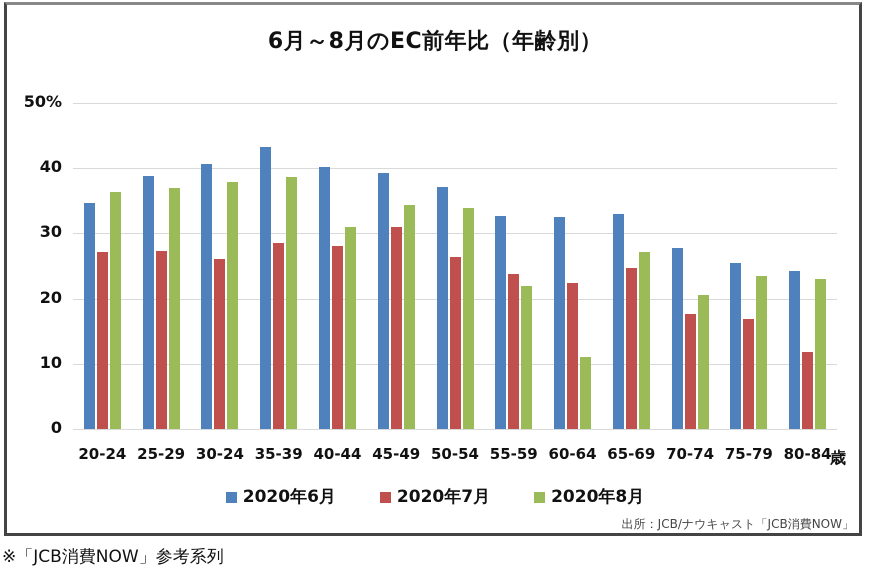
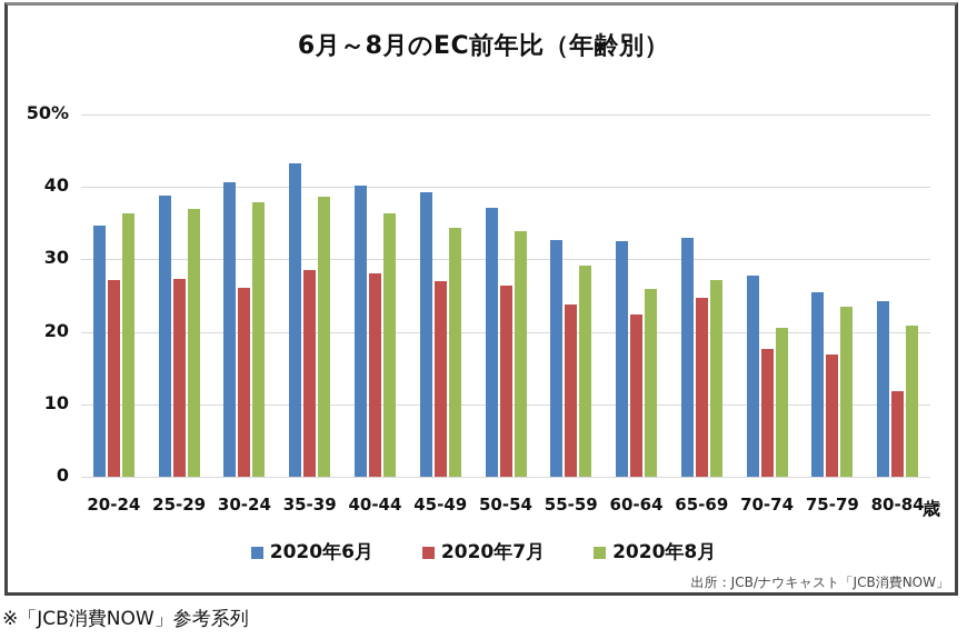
2020年8月/40-44: 31% -> 36%
2020年7月/45-49: 31% -> 27%
2020年8月/55-59: 22% -> 29%
2020年8月/60-64: 11% -> 26%
2020年8月/80-84: 23% -> 21%
